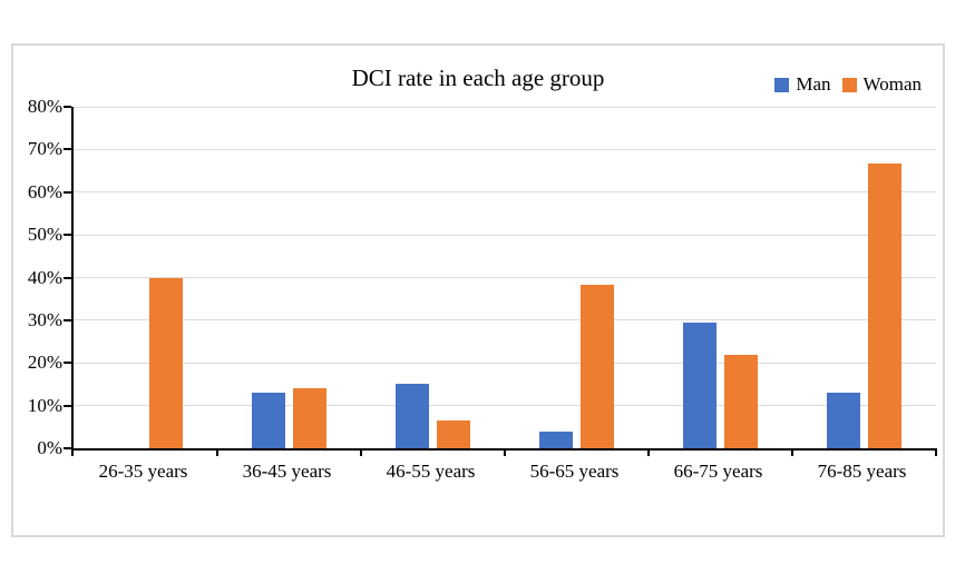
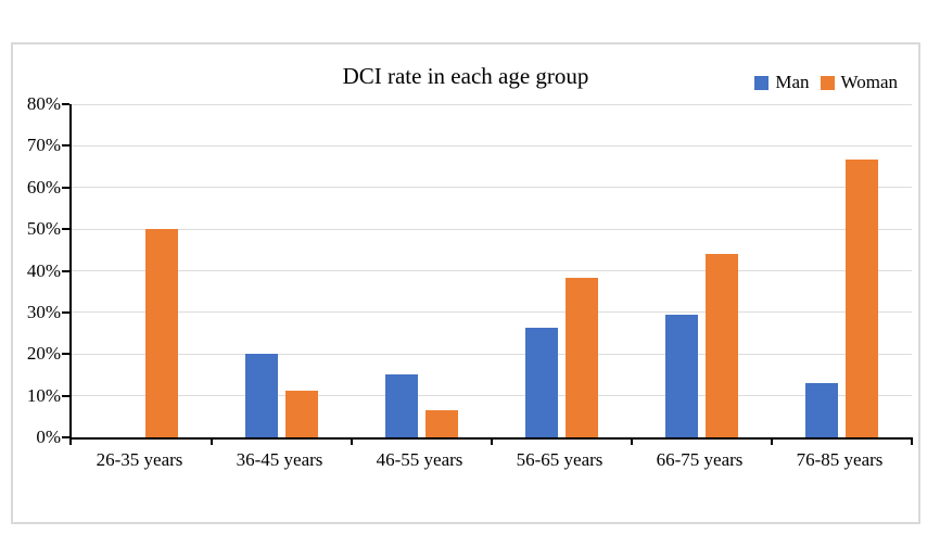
Woman/26-35 years: 40% -> 50%
Man/36-45 years: 13% -> 20%
Woman/36-45 years: 14% -> 11%
Man/56-65 years: 4% -> 26%
Woman/66-75 years: 22% -> 44%
